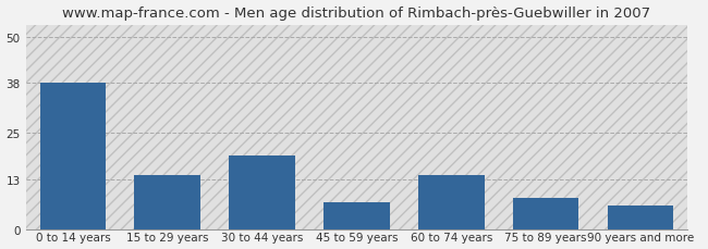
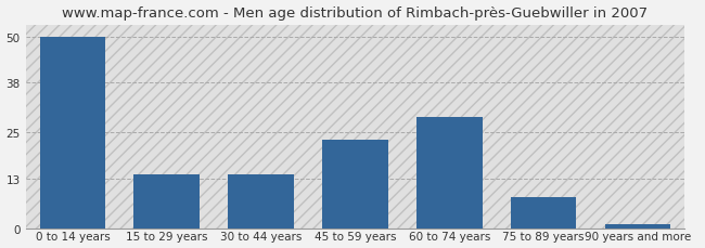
0 to 14 years: 38 -> 50
30 to 44 years: 19 -> 14
45 to 59 years: 7 -> 23
60 to 74 years: 14 -> 29
90 years and more: 6 -> 1
